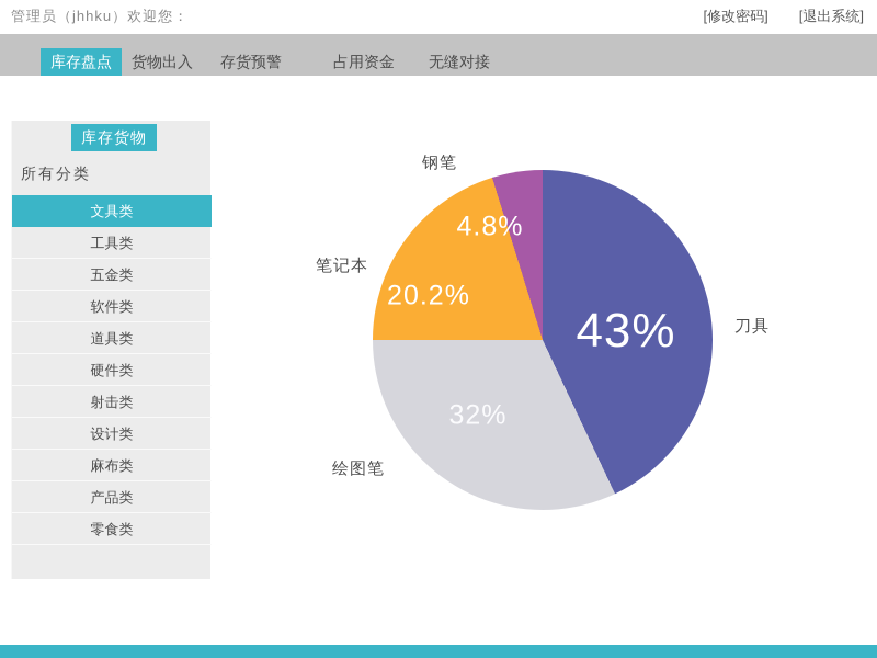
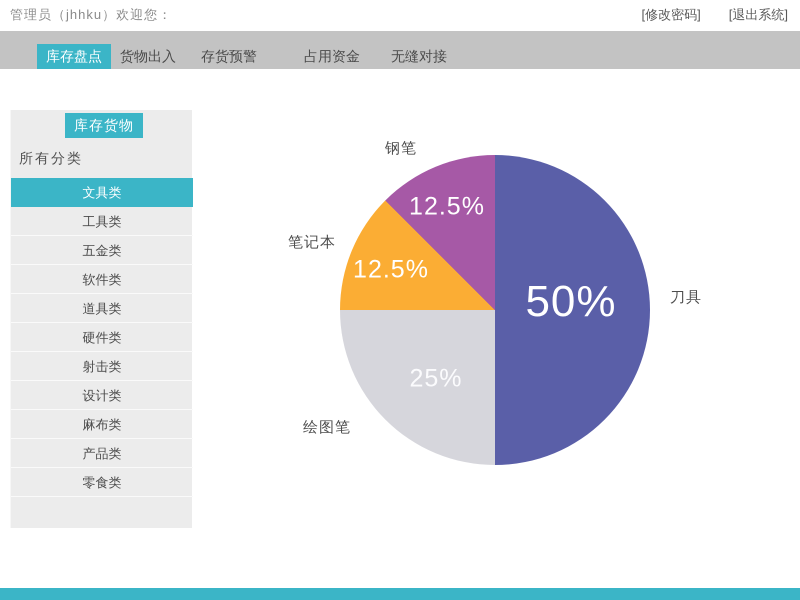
刀具: 43% -> 50%
绘图笔: 32% -> 25%
笔记本: 20.2% -> 12.5%
钢笔: 4.8% -> 12.5%
